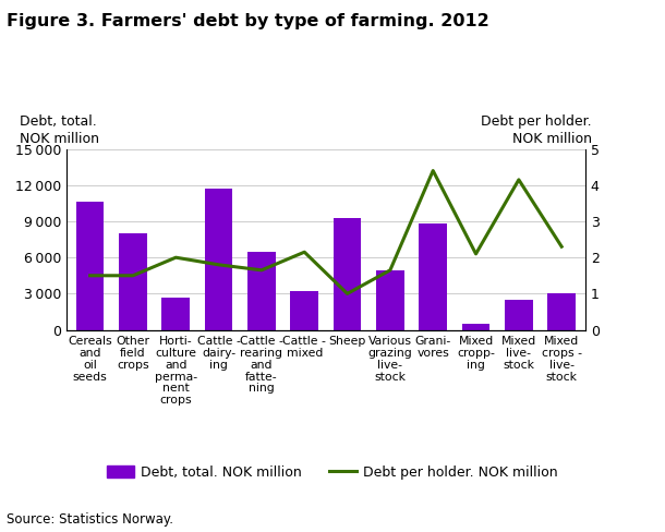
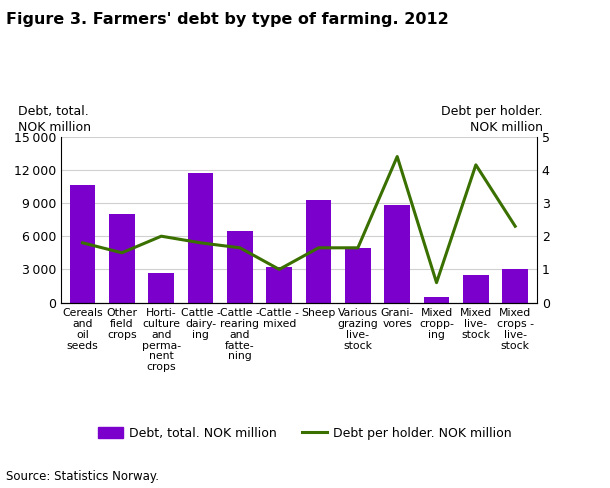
Debt per holder. NOK million/Cereals and oil seeds: 1.50 -> 1.80
Debt per holder. NOK million/Cattle - mixed: 2.15 -> 1.00
Debt per holder. NOK million/Sheep: 1.00 -> 1.65
Debt per holder. NOK million/Mixed cropp- ing: 2.10 -> 0.60
